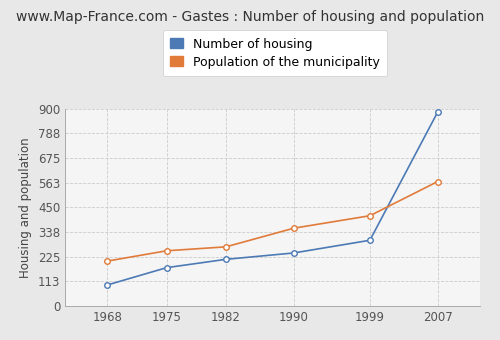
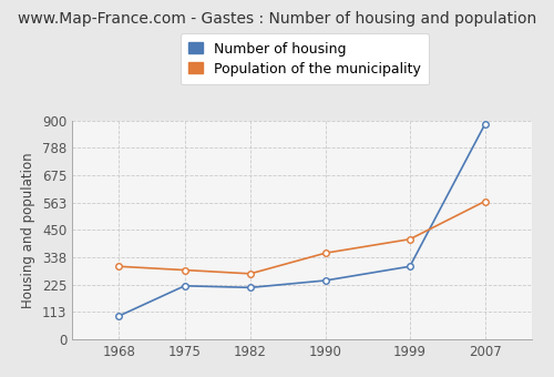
Population of the municipality/1968: 205 -> 300
Number of housing/1975: 175 -> 220
Population of the municipality/1975: 252 -> 285
